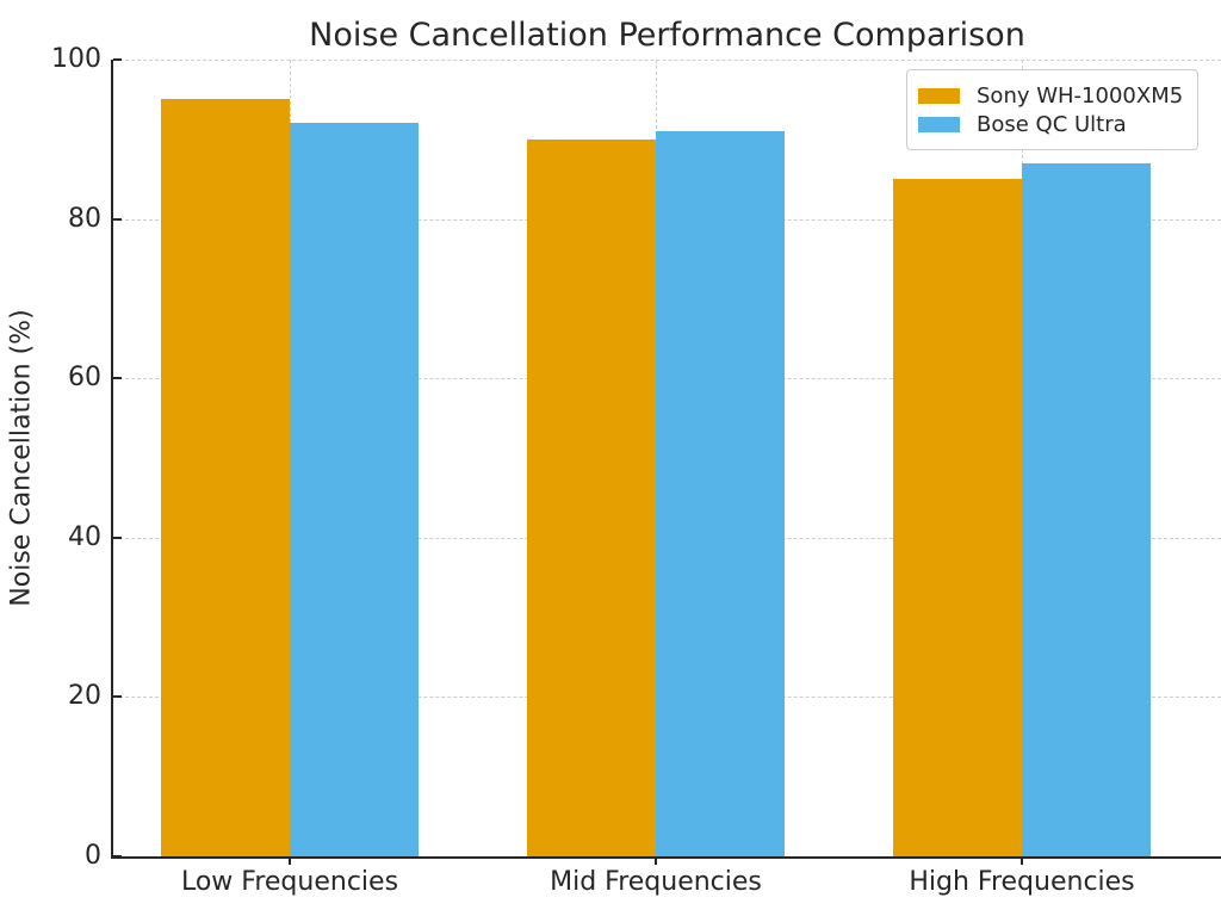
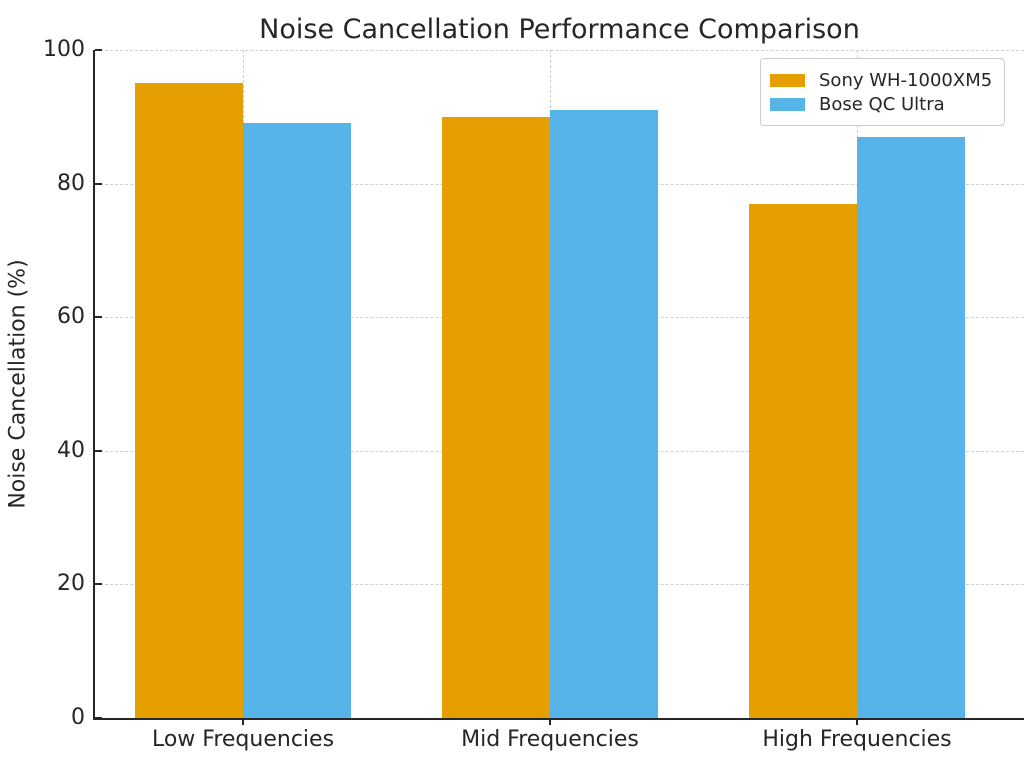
Bose QC Ultra/Low Frequencies: 92 -> 89
Sony WH-1000XM5/High Frequencies: 85 -> 77
